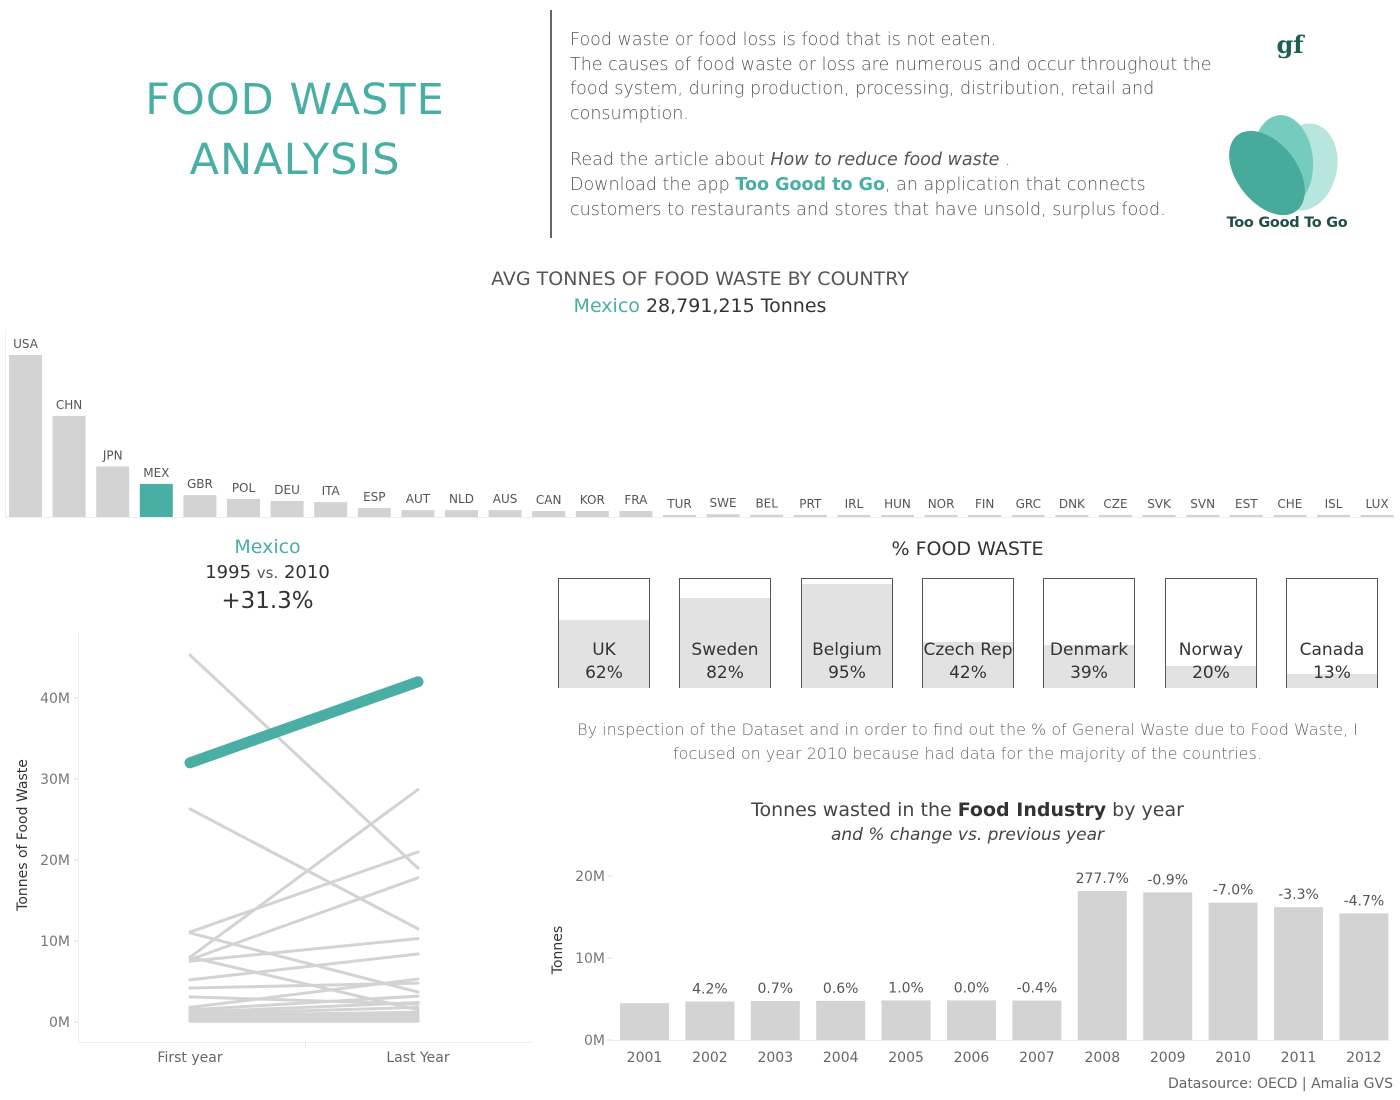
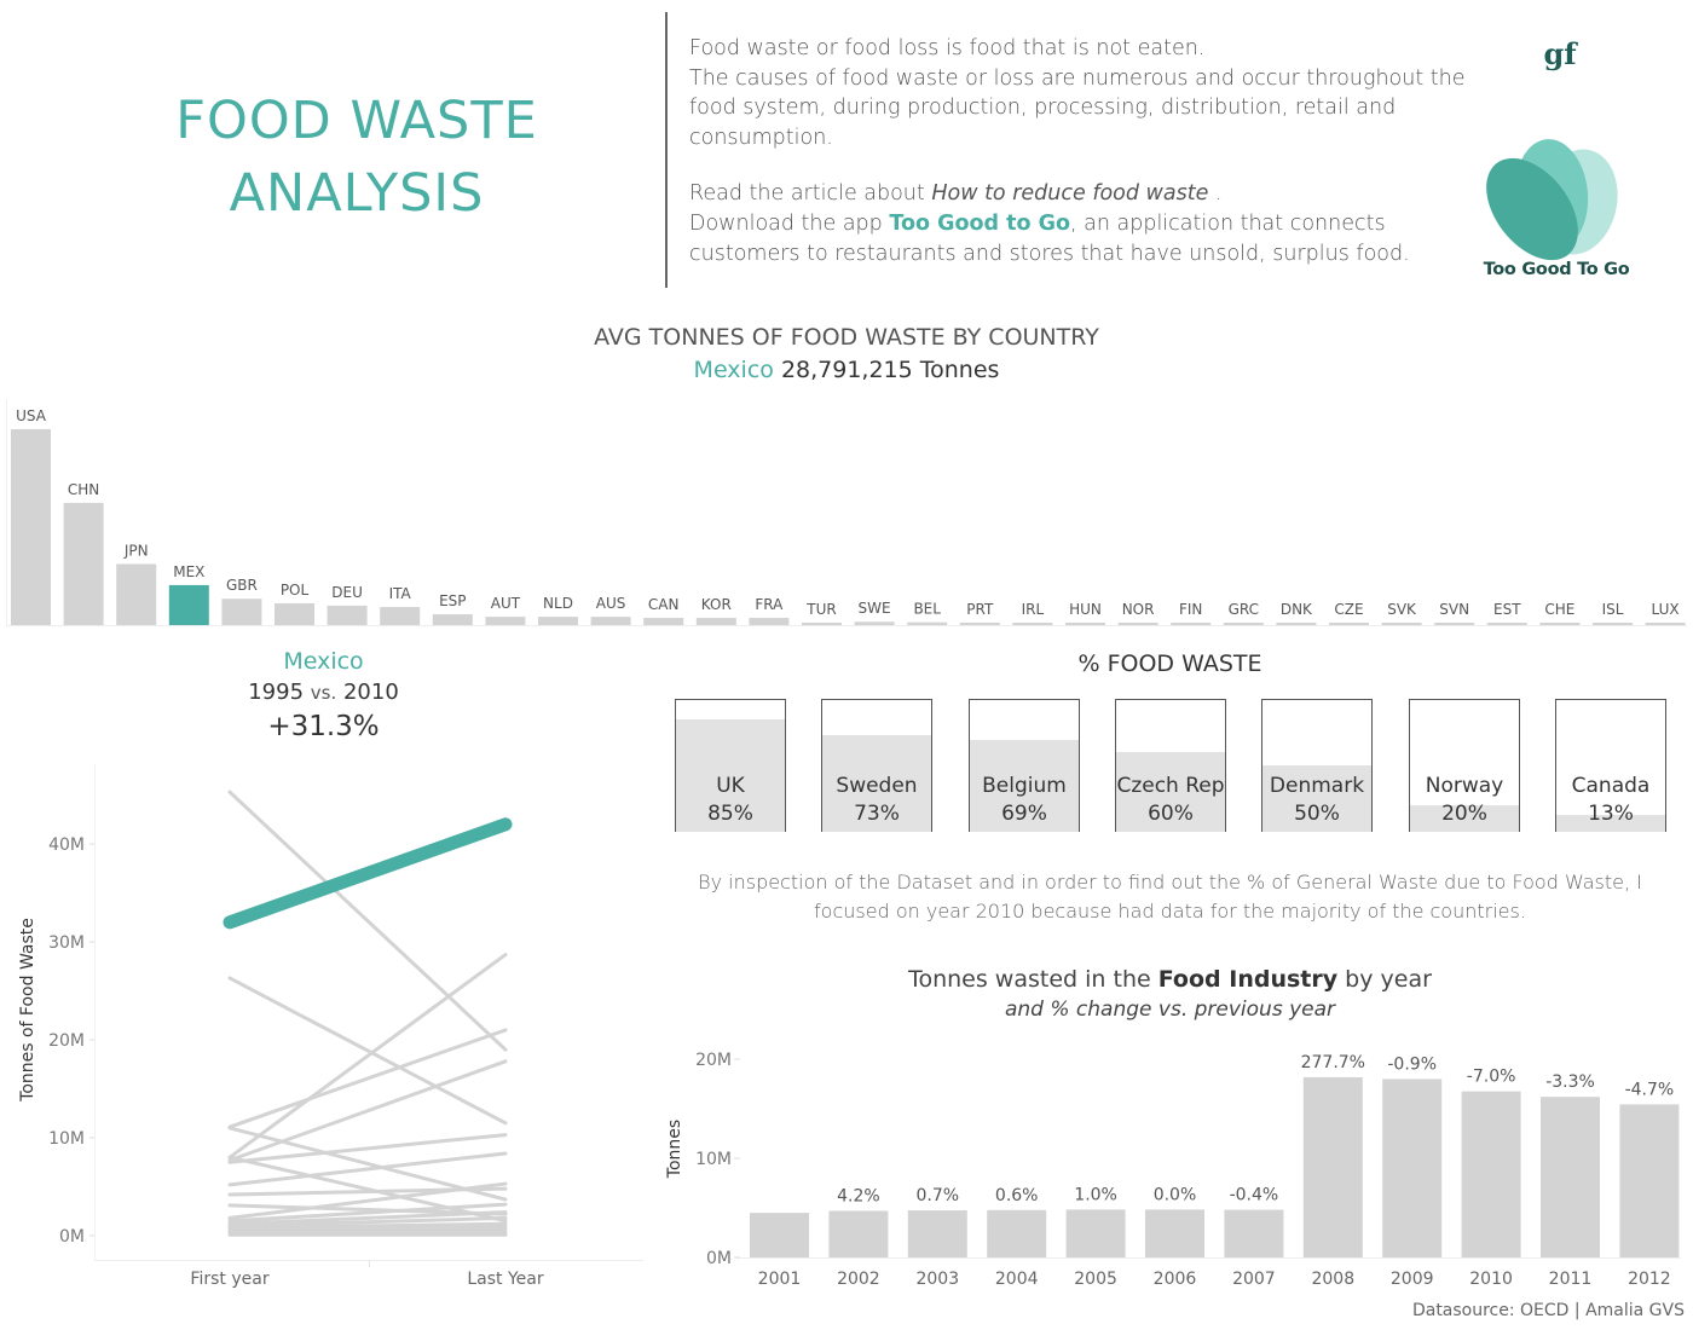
% FOOD WASTE/UK: 62% -> 85%
% FOOD WASTE/Sweden: 82% -> 73%
% FOOD WASTE/Belgium: 95% -> 69%
% FOOD WASTE/Czech Rep: 42% -> 60%
% FOOD WASTE/Denmark: 39% -> 50%
